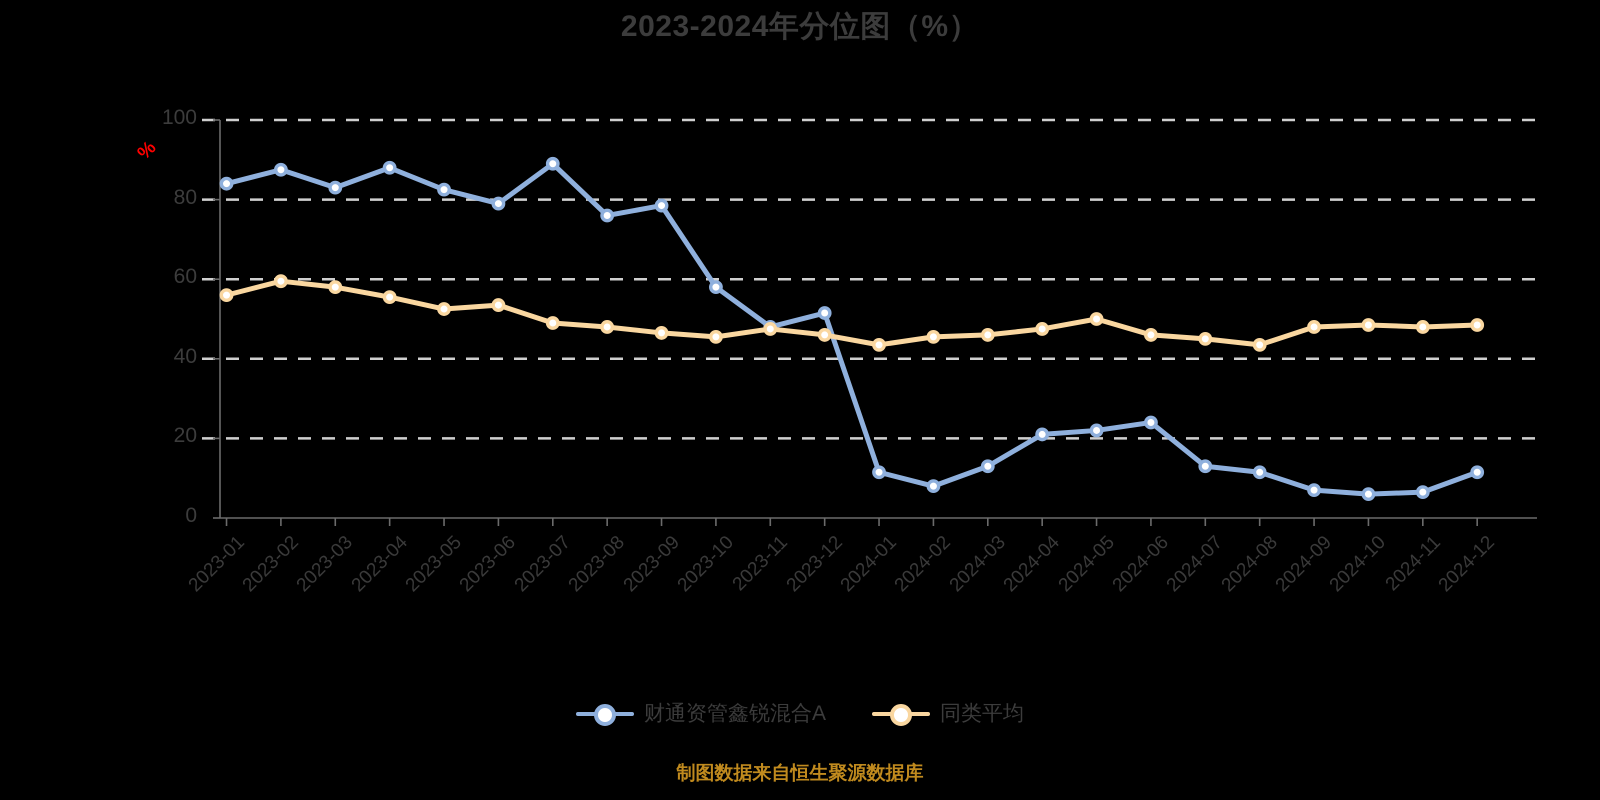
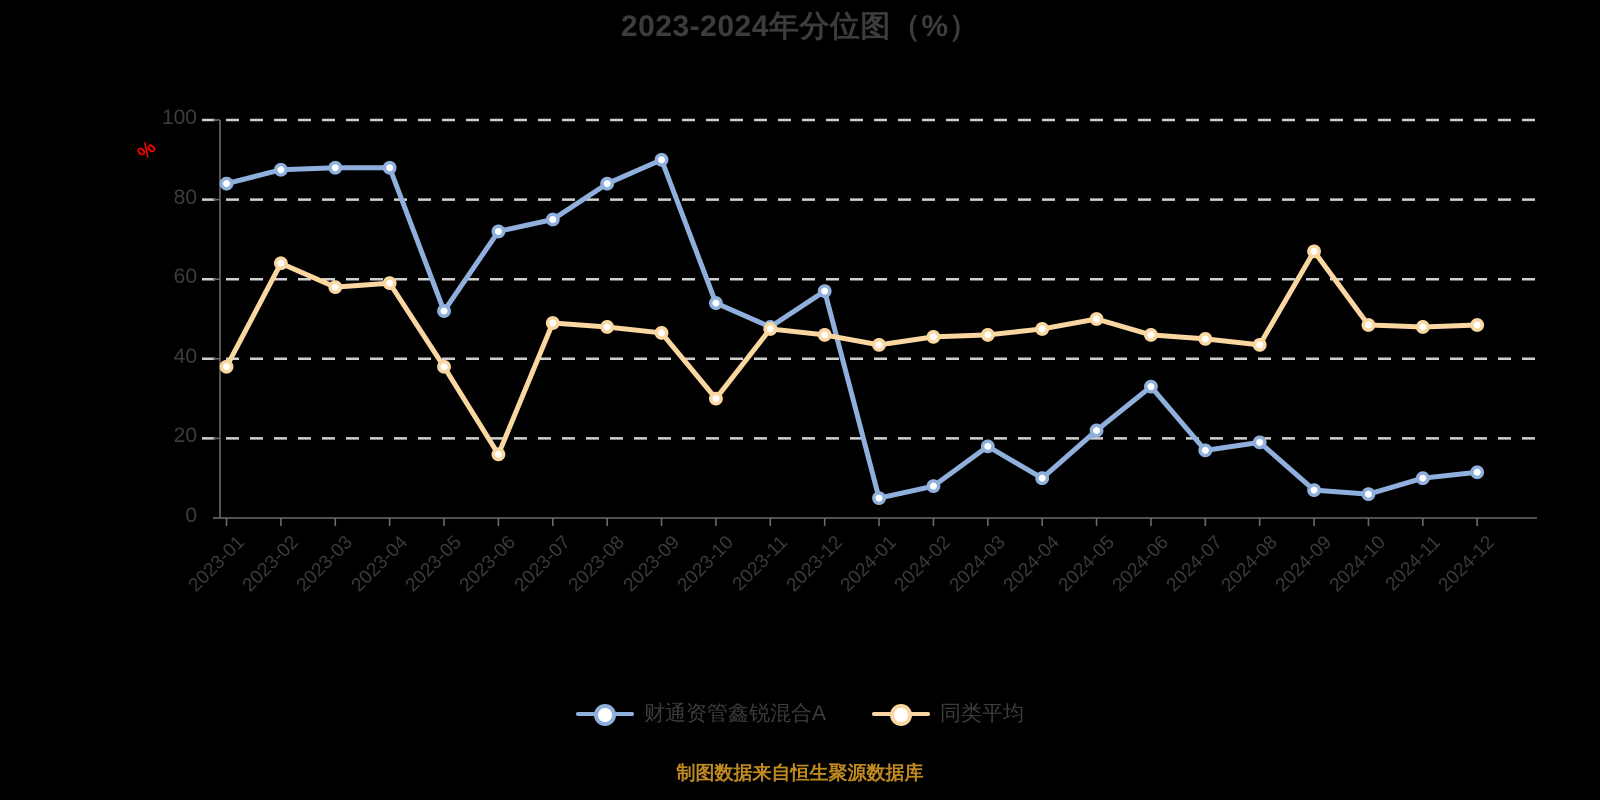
同类平均/2023-01: 56 -> 38
同类平均/2023-02: 60 -> 64
财通资管鑫锐混合A/2023-03: 83 -> 88
同类平均/2023-04: 56 -> 59
财通资管鑫锐混合A/2023-05: 82 -> 52
同类平均/2023-05: 52 -> 38
财通资管鑫锐混合A/2023-06: 79 -> 72
同类平均/2023-06: 54 -> 16
财通资管鑫锐混合A/2023-07: 89 -> 75
财通资管鑫锐混合A/2023-08: 76 -> 84
财通资管鑫锐混合A/2023-09: 78 -> 90
财通资管鑫锐混合A/2023-10: 58 -> 54
同类平均/2023-10: 46 -> 30
财通资管鑫锐混合A/2023-12: 52 -> 57
财通资管鑫锐混合A/2024-01: 12 -> 5
财通资管鑫锐混合A/2024-03: 13 -> 18
财通资管鑫锐混合A/2024-04: 21 -> 10
财通资管鑫锐混合A/2024-06: 24 -> 33
财通资管鑫锐混合A/2024-07: 13 -> 17
财通资管鑫锐混合A/2024-08: 12 -> 19
同类平均/2024-09: 48 -> 67
财通资管鑫锐混合A/2024-11: 6 -> 10
